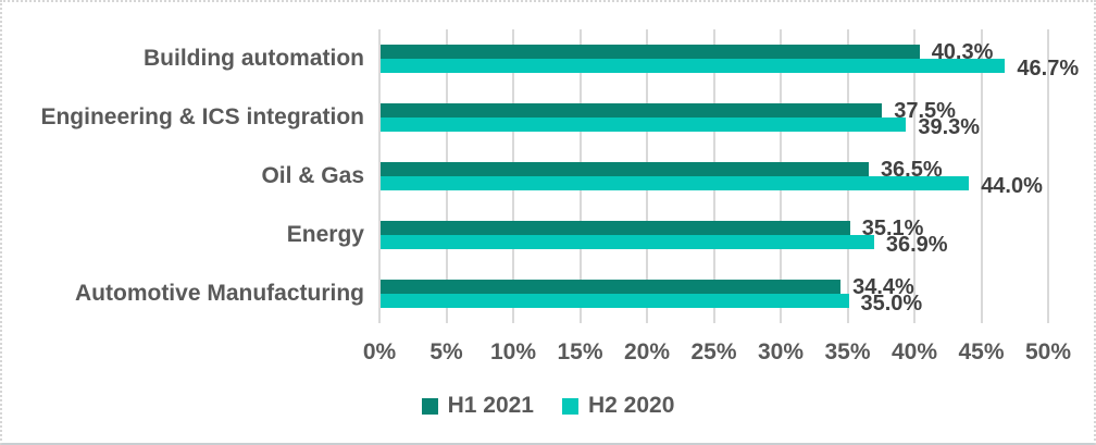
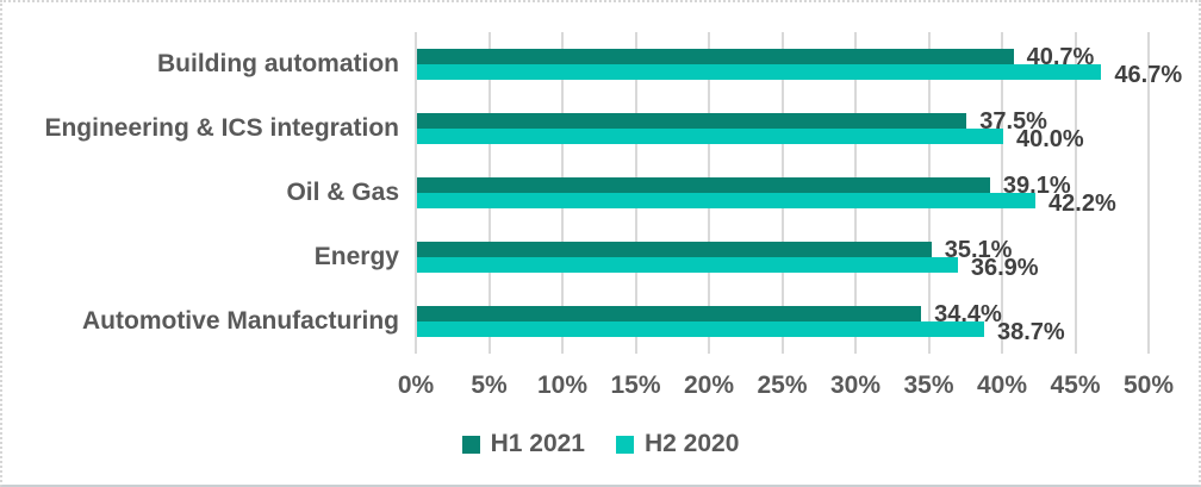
H1 2021/Building automation: 40.3% -> 40.7%
H2 2020/Engineering & ICS integration: 39.3% -> 40.0%
H1 2021/Oil & Gas: 36.5% -> 39.1%
H2 2020/Oil & Gas: 44.0% -> 42.2%
H2 2020/Automotive Manufacturing: 35.0% -> 38.7%
